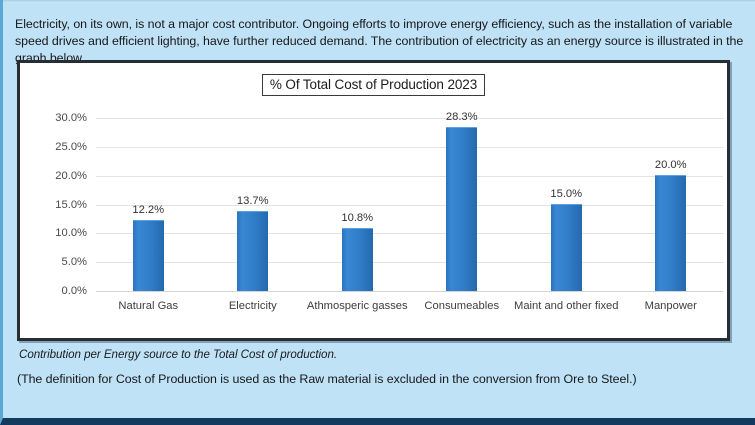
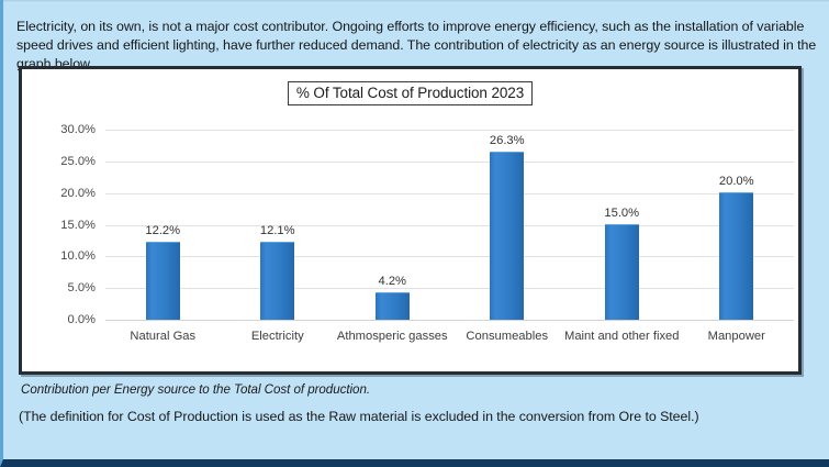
Electricity: 13.7% -> 12.1%
Athmosperic gasses: 10.8% -> 4.2%
Consumeables: 28.3% -> 26.3%
